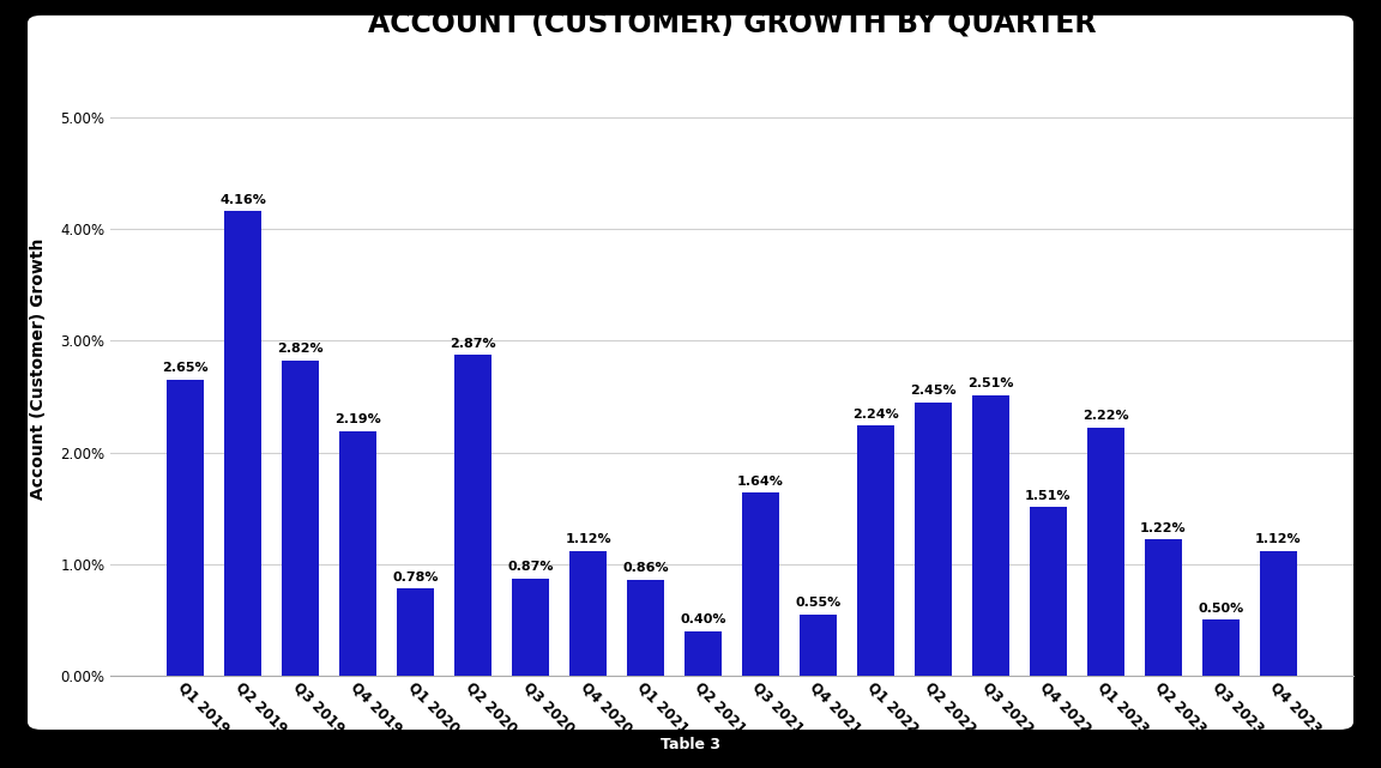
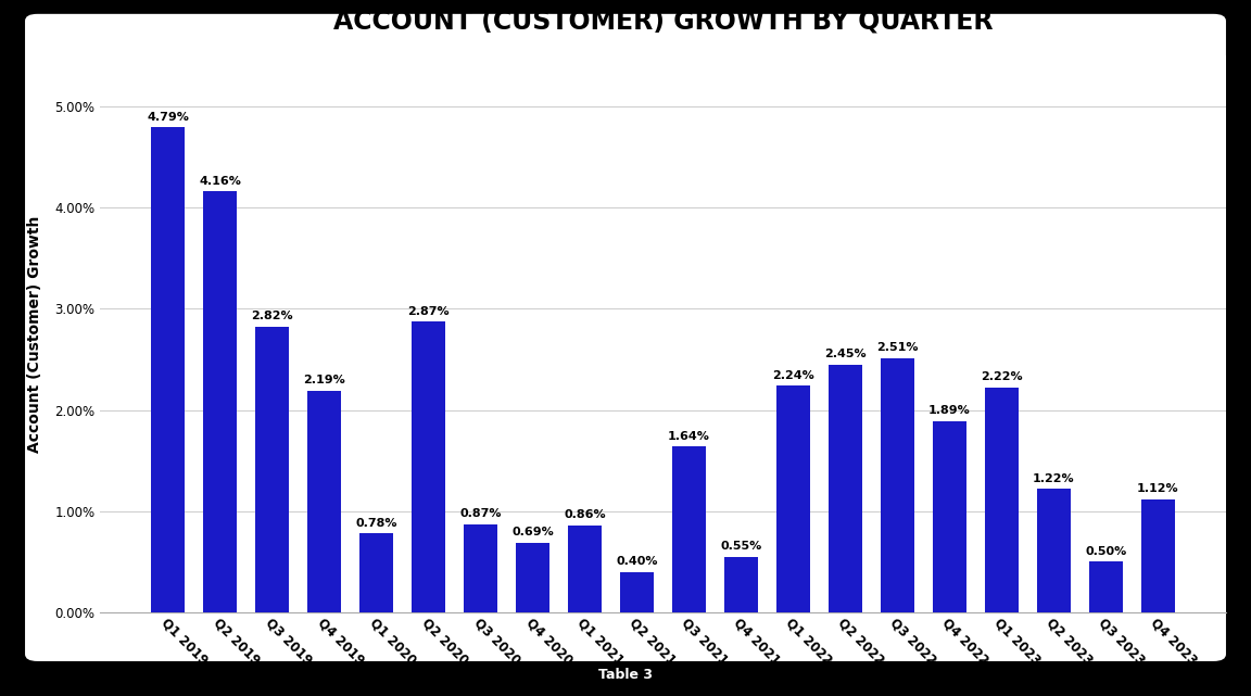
Q1 2019: 2.65% -> 4.79%
Q4 2020: 1.12% -> 0.69%
Q4 2022: 1.51% -> 1.89%
